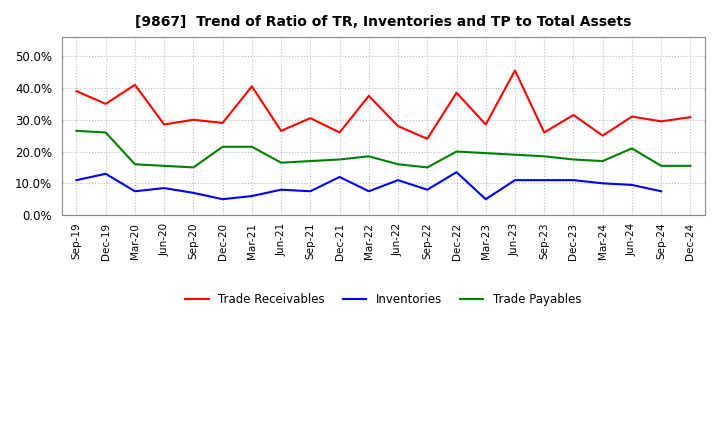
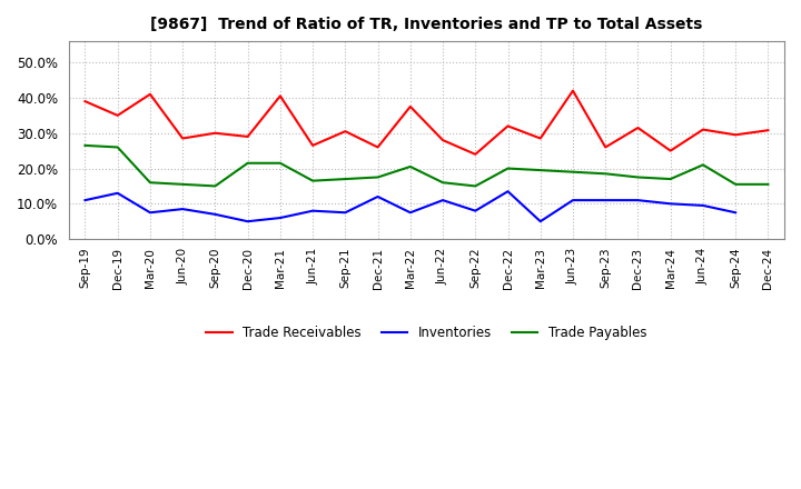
Trade Payables/Mar-22: 18.5% -> 20.5%
Trade Receivables/Dec-22: 38.5% -> 32.0%
Trade Receivables/Jun-23: 45.5% -> 42.0%
